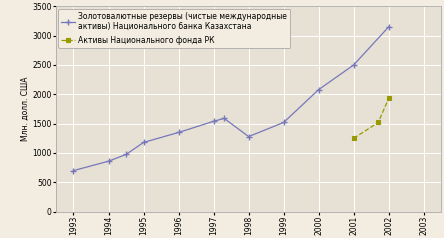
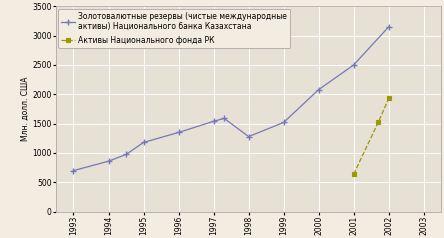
Активы Национального фонда РК/2001: 1250 -> 640
